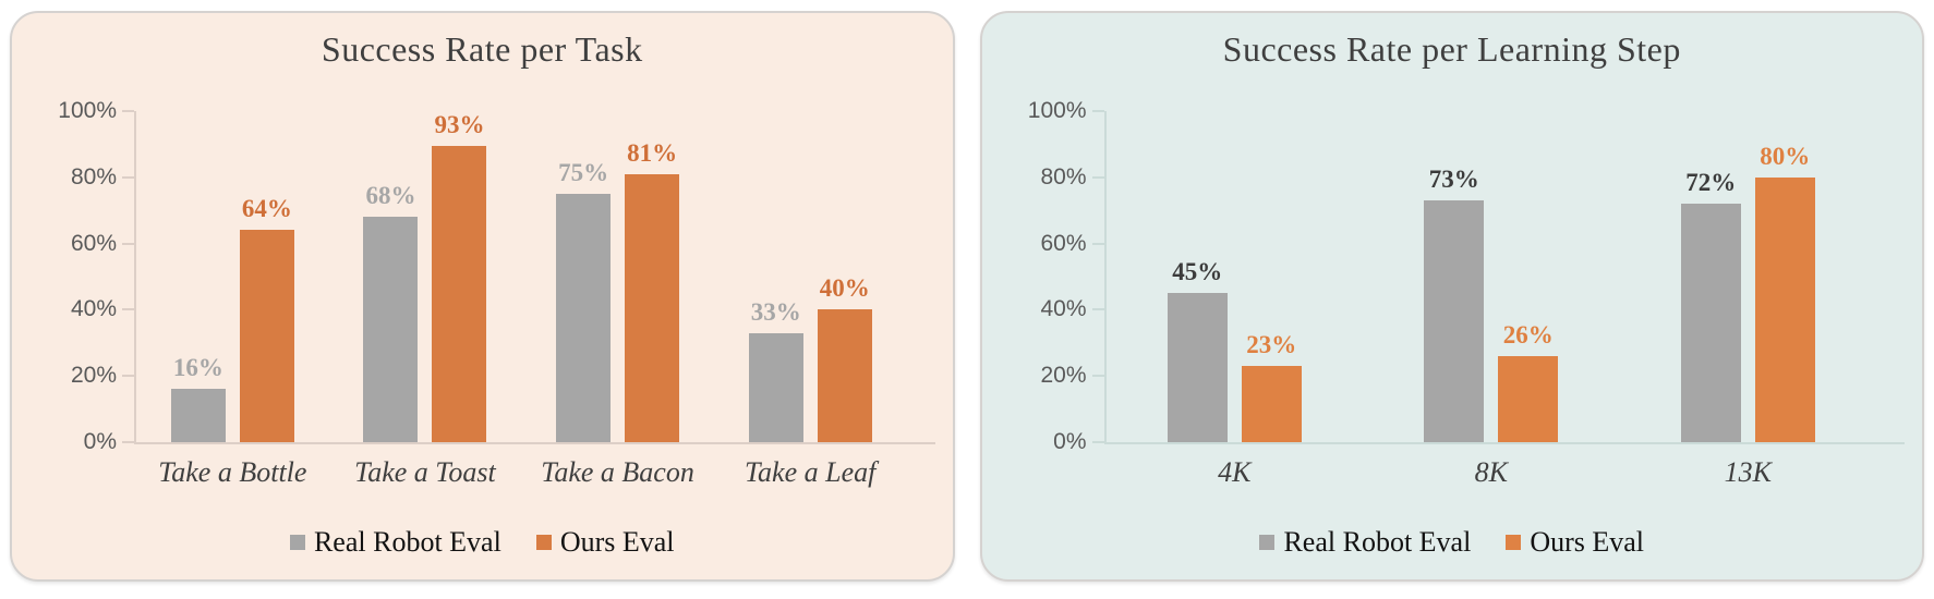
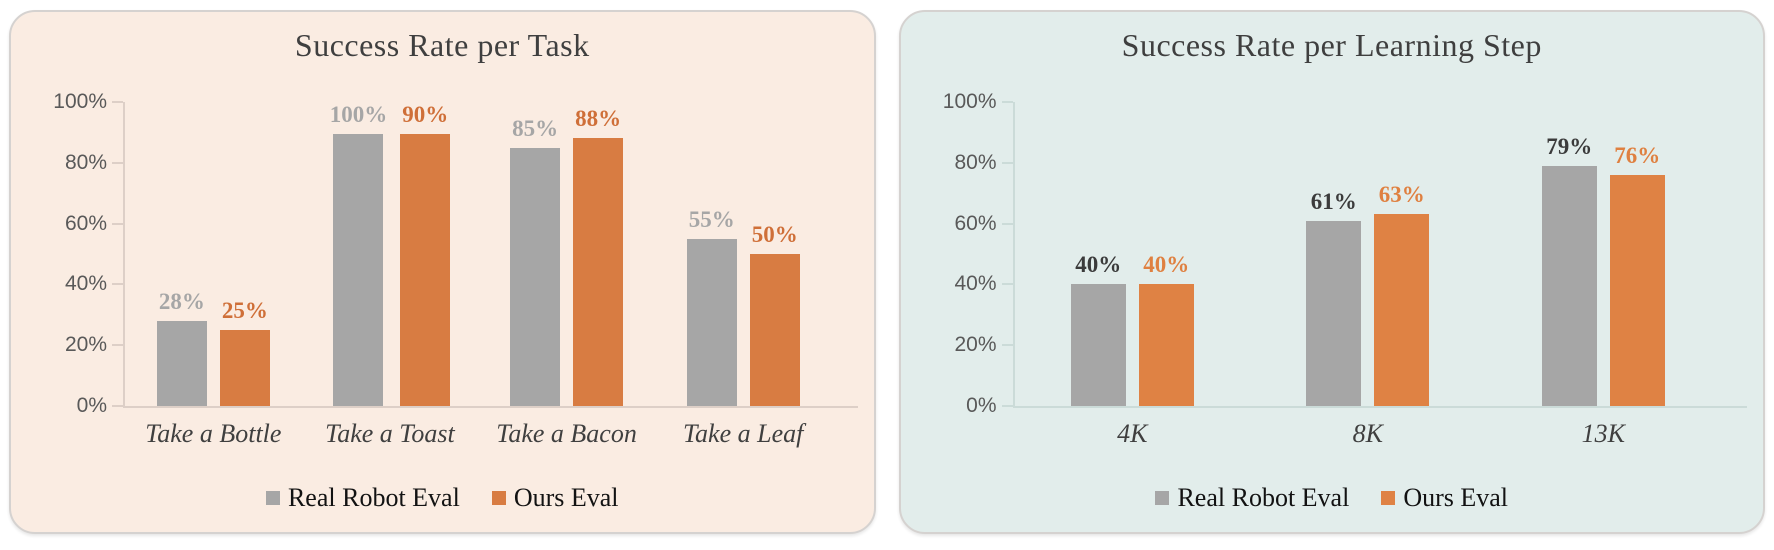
Success Rate per Task/Real Robot Eval/Take a Bottle: 16% -> 28%
Success Rate per Task/Ours Eval/Take a Bottle: 64% -> 25%
Success Rate per Task/Real Robot Eval/Take a Toast: 68% -> 100%
Success Rate per Task/Ours Eval/Take a Toast: 93% -> 90%
Success Rate per Task/Real Robot Eval/Take a Bacon: 75% -> 85%
Success Rate per Task/Ours Eval/Take a Bacon: 81% -> 88%
Success Rate per Task/Real Robot Eval/Take a Leaf: 33% -> 55%
Success Rate per Task/Ours Eval/Take a Leaf: 40% -> 50%
Success Rate per Learning Step/Real Robot Eval/4K: 45% -> 40%
Success Rate per Learning Step/Ours Eval/4K: 23% -> 40%
Success Rate per Learning Step/Real Robot Eval/8K: 73% -> 61%
Success Rate per Learning Step/Ours Eval/8K: 26% -> 63%
Success Rate per Learning Step/Real Robot Eval/13K: 72% -> 79%
Success Rate per Learning Step/Ours Eval/13K: 80% -> 76%
